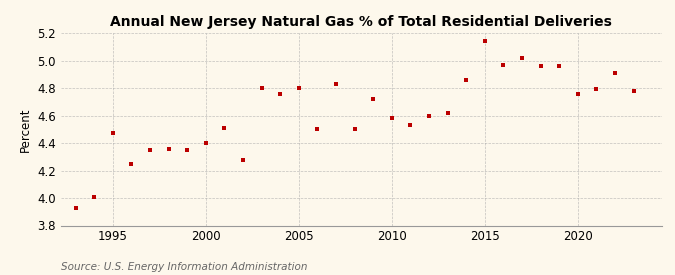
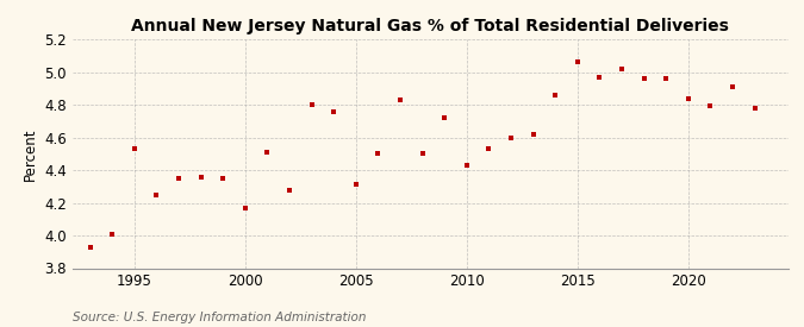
1995: 4.47 -> 4.53
2000: 4.40 -> 4.17
2005: 4.80 -> 4.31
2010: 4.58 -> 4.43
2015: 5.14 -> 5.06
2020: 4.76 -> 4.84
